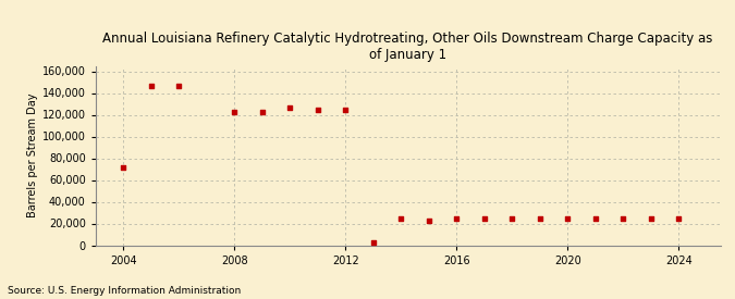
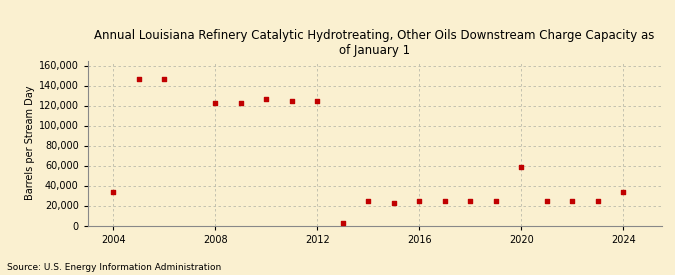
2004: 72,000 -> 34,000
2020: 25,000 -> 59,000
2024: 25,000 -> 34,000
